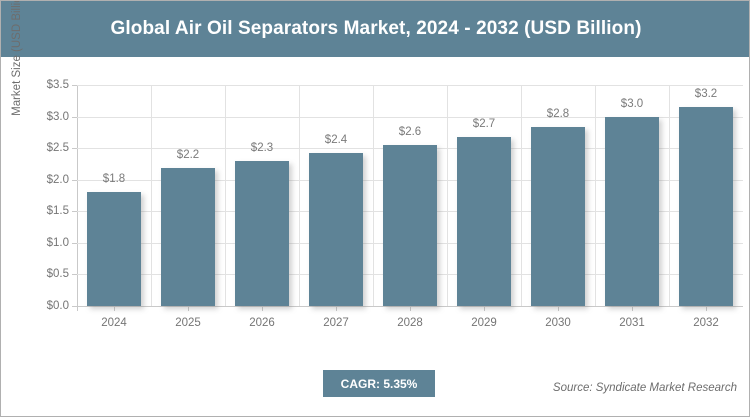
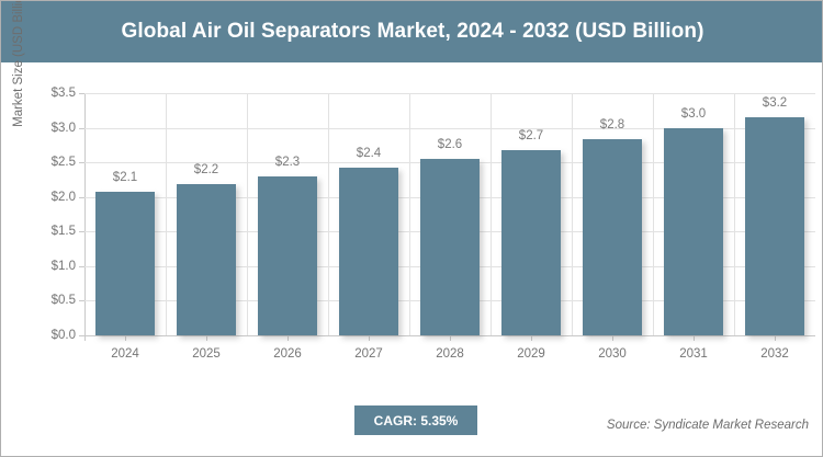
2024: $1.8 -> $2.1
